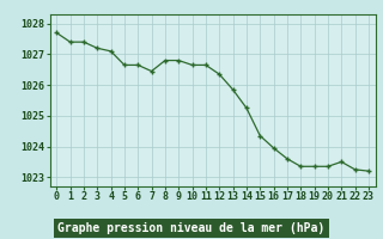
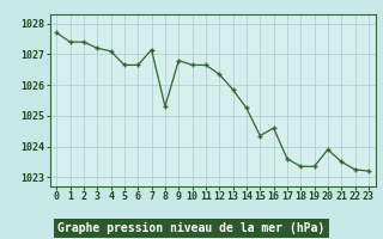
7: 1026.45 -> 1027.15
8: 1026.80 -> 1025.30
16: 1023.95 -> 1024.60
20: 1023.35 -> 1023.90
